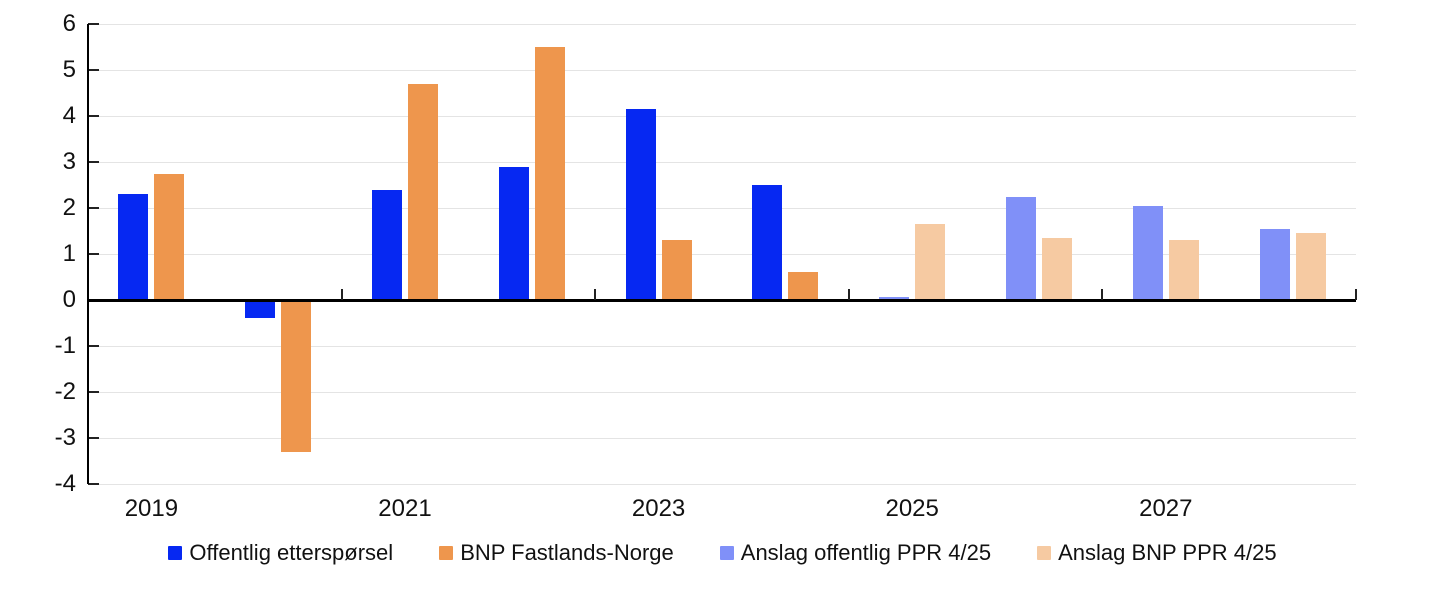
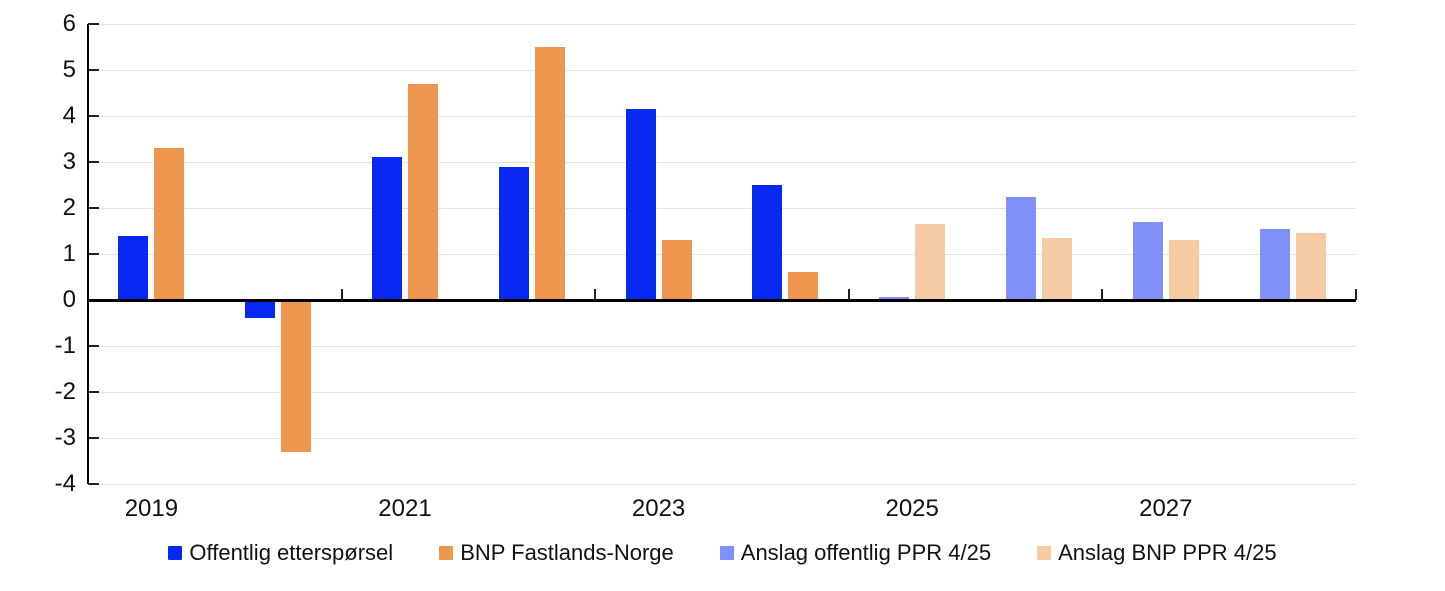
Offentlig etterspørsel/2019: 2.3 -> 1.4
BNP Fastlands-Norge/2019: 2.8 -> 3.3
Offentlig etterspørsel/2021: 2.4 -> 3.1
Anslag offentlig PPR 4/25/2027: 2.0 -> 1.7
